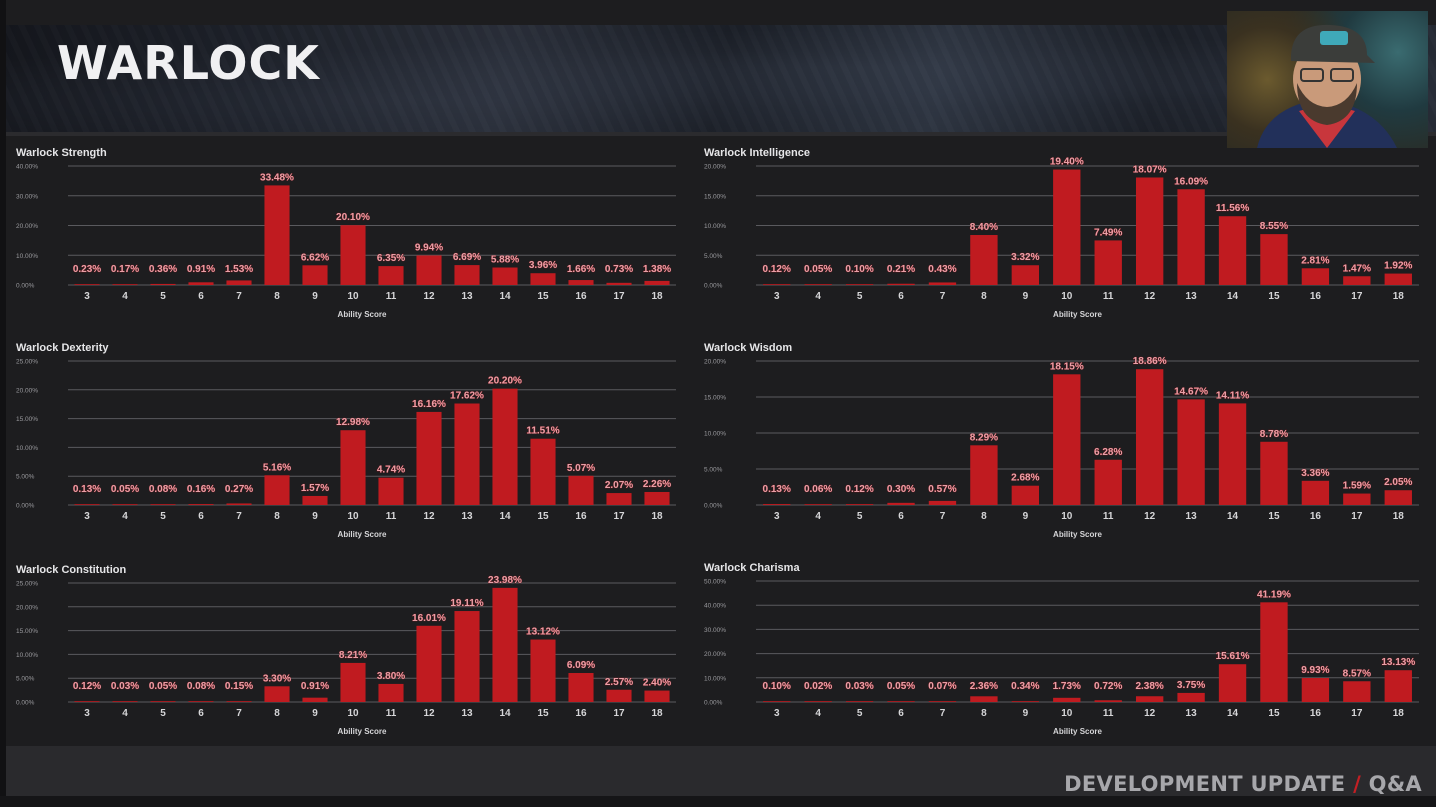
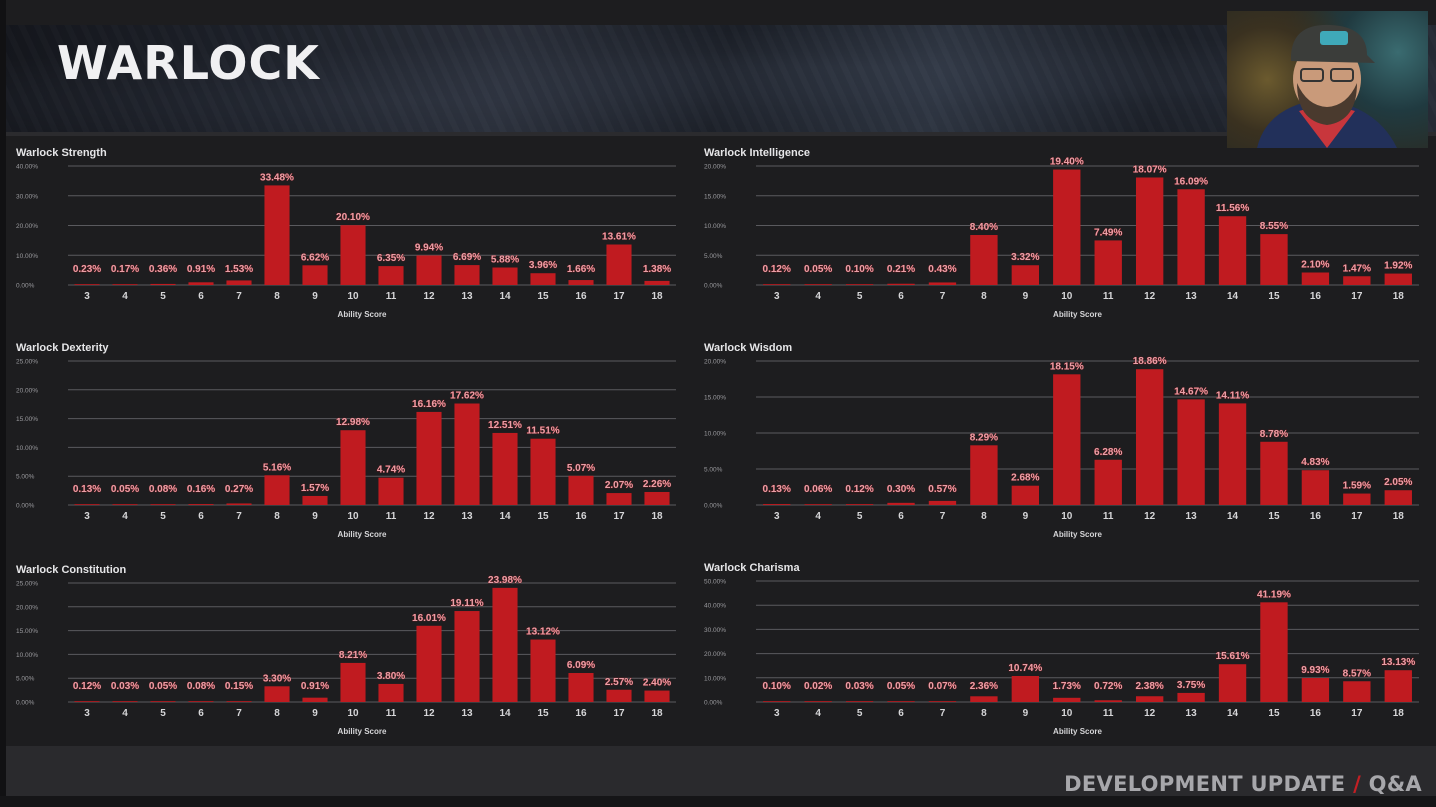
Warlock Strength/17: 0.73% -> 13.61%
Warlock Intelligence/16: 2.81% -> 2.10%
Warlock Dexterity/14: 20.20% -> 12.51%
Warlock Wisdom/16: 3.36% -> 4.83%
Warlock Charisma/9: 0.34% -> 10.74%
